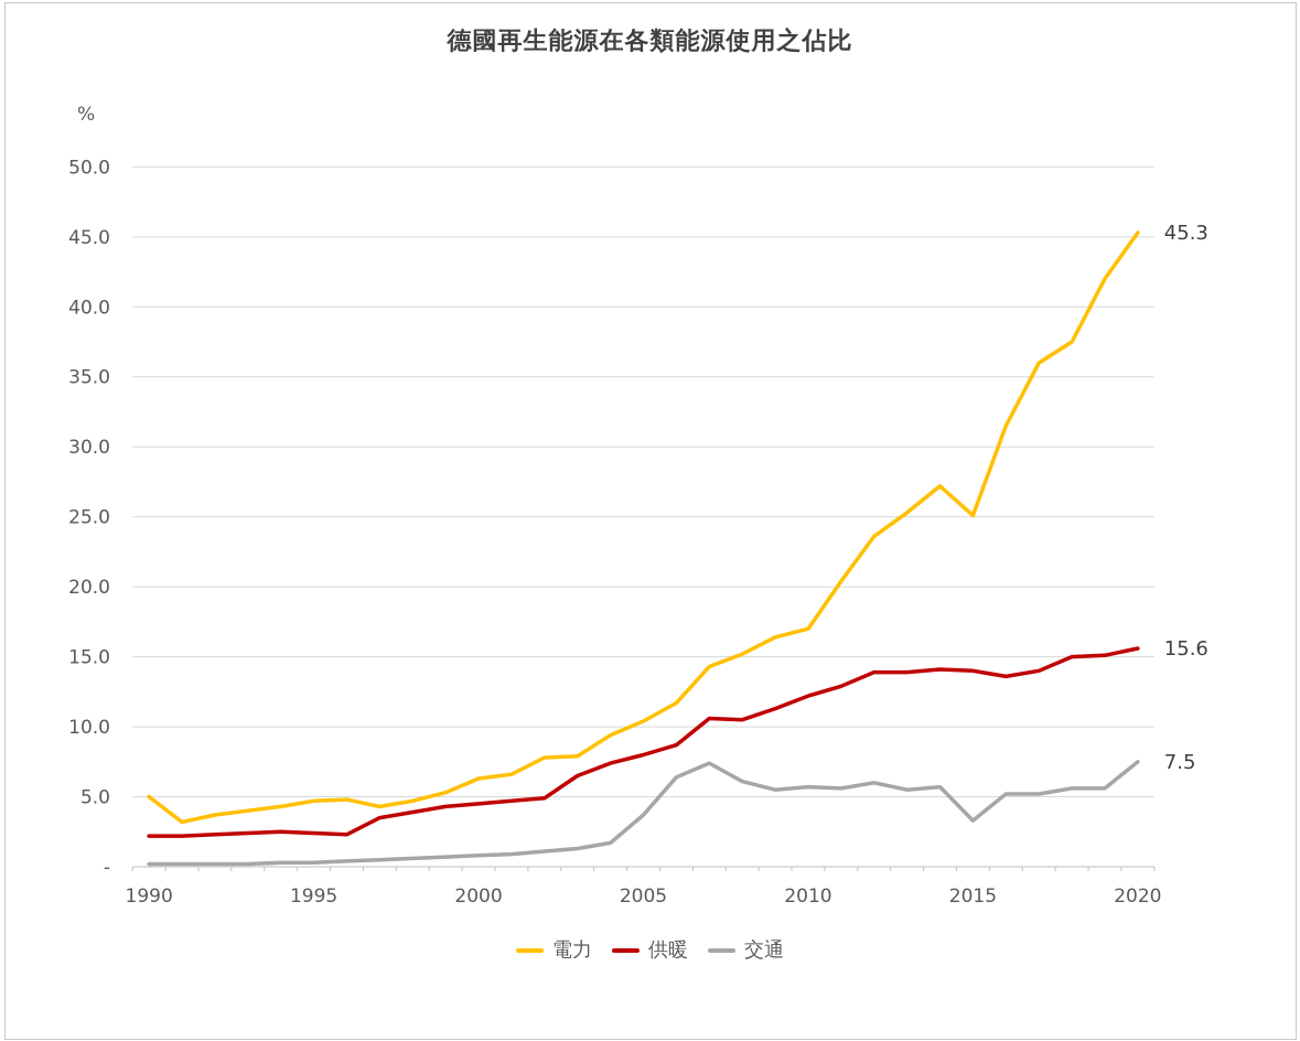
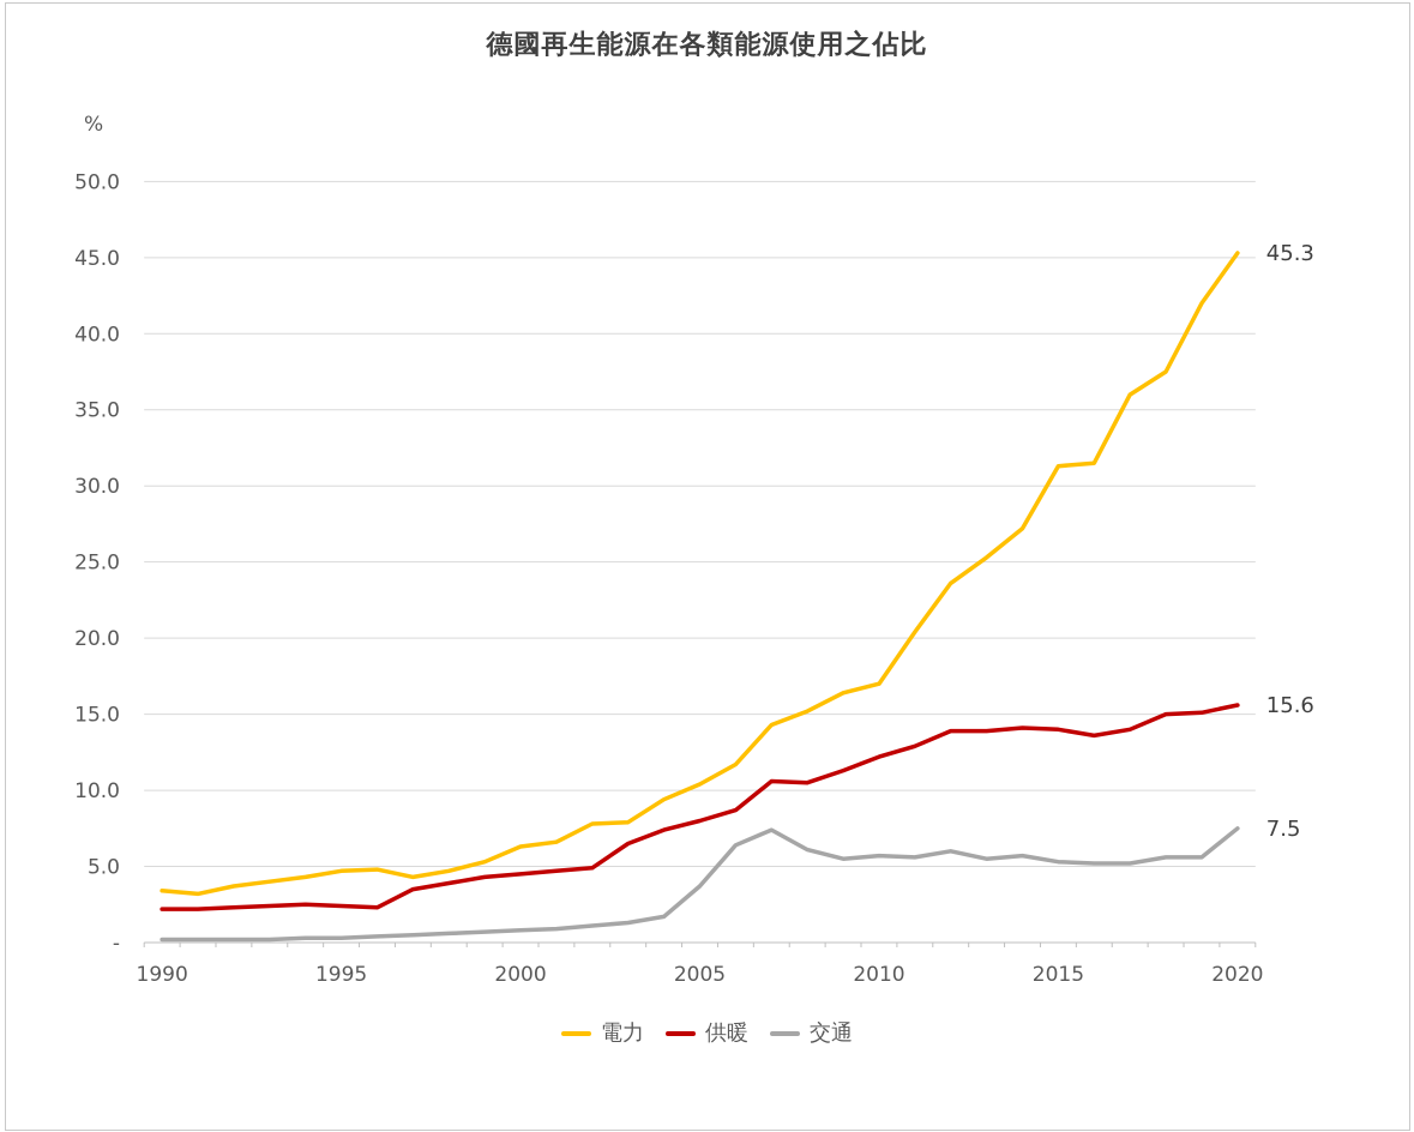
電力/1990: 5.0 -> 3.4
電力/2015: 25.1 -> 31.3
交通/2015: 3.3 -> 5.3
